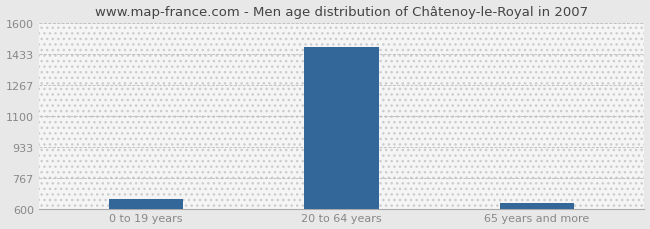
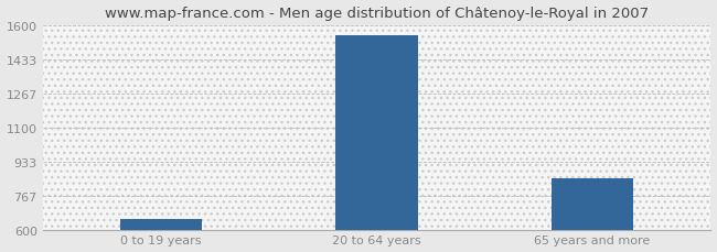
20 to 64 years: 1470 -> 1550
65 years and more: 630 -> 850
